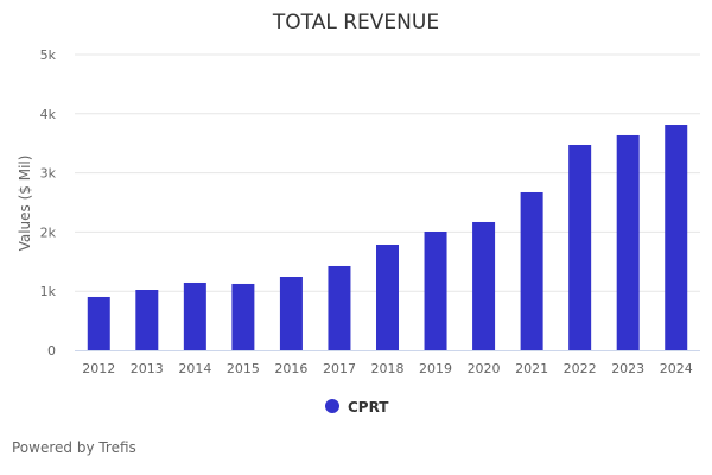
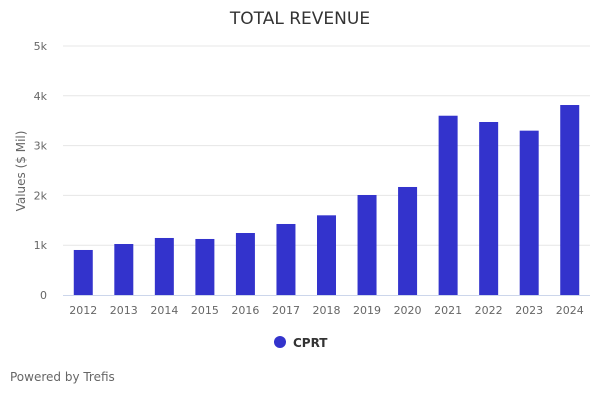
2018: 1.8k -> 1.6k
2021: 2.7k -> 3.6k
2023: 3.6k -> 3.3k
